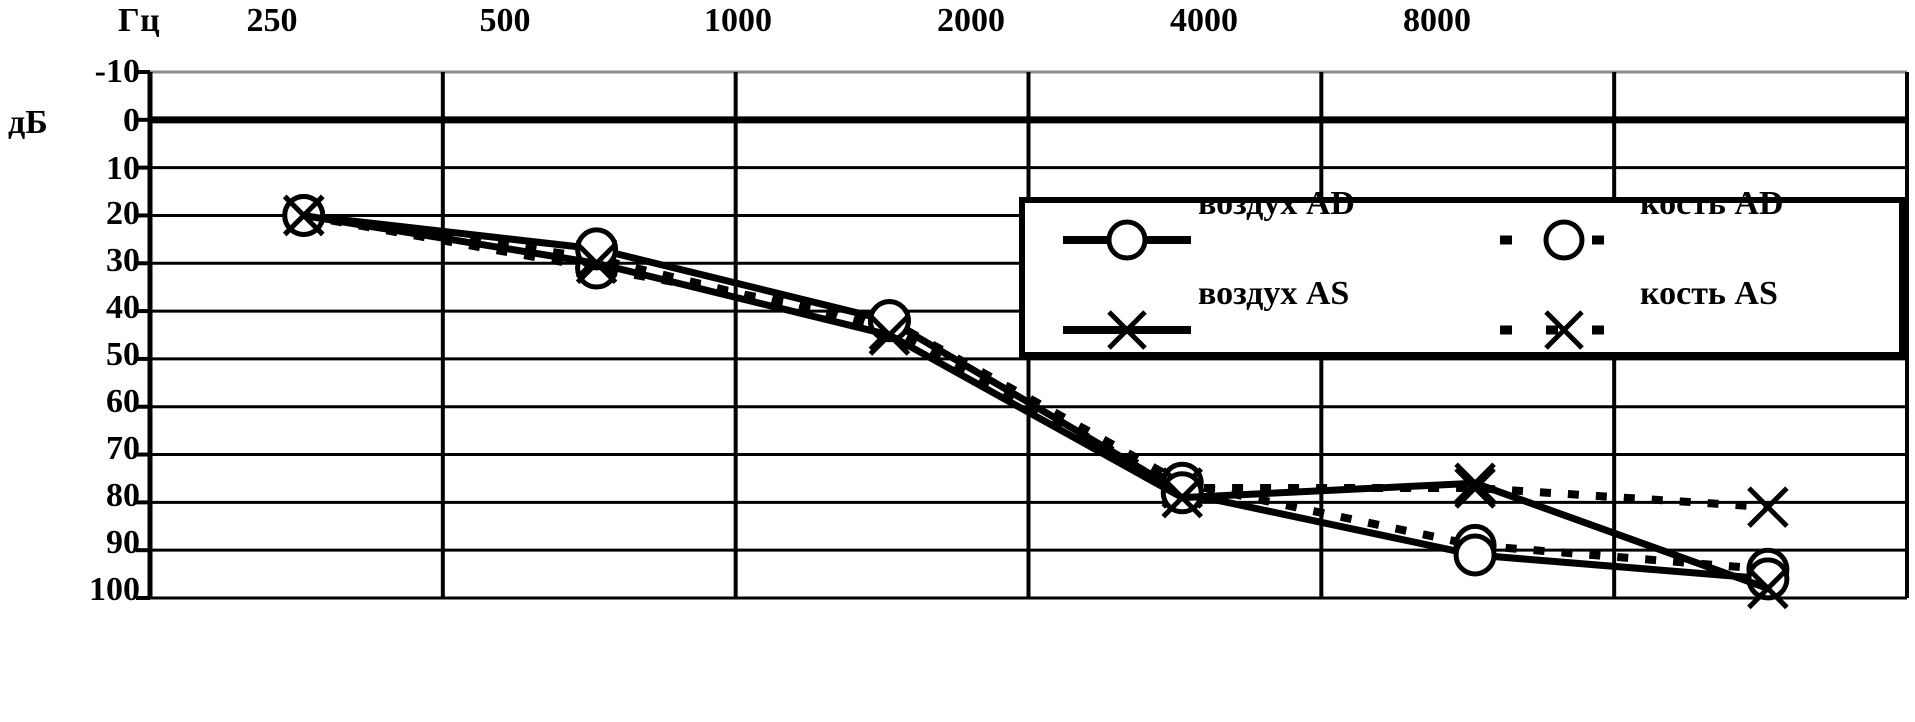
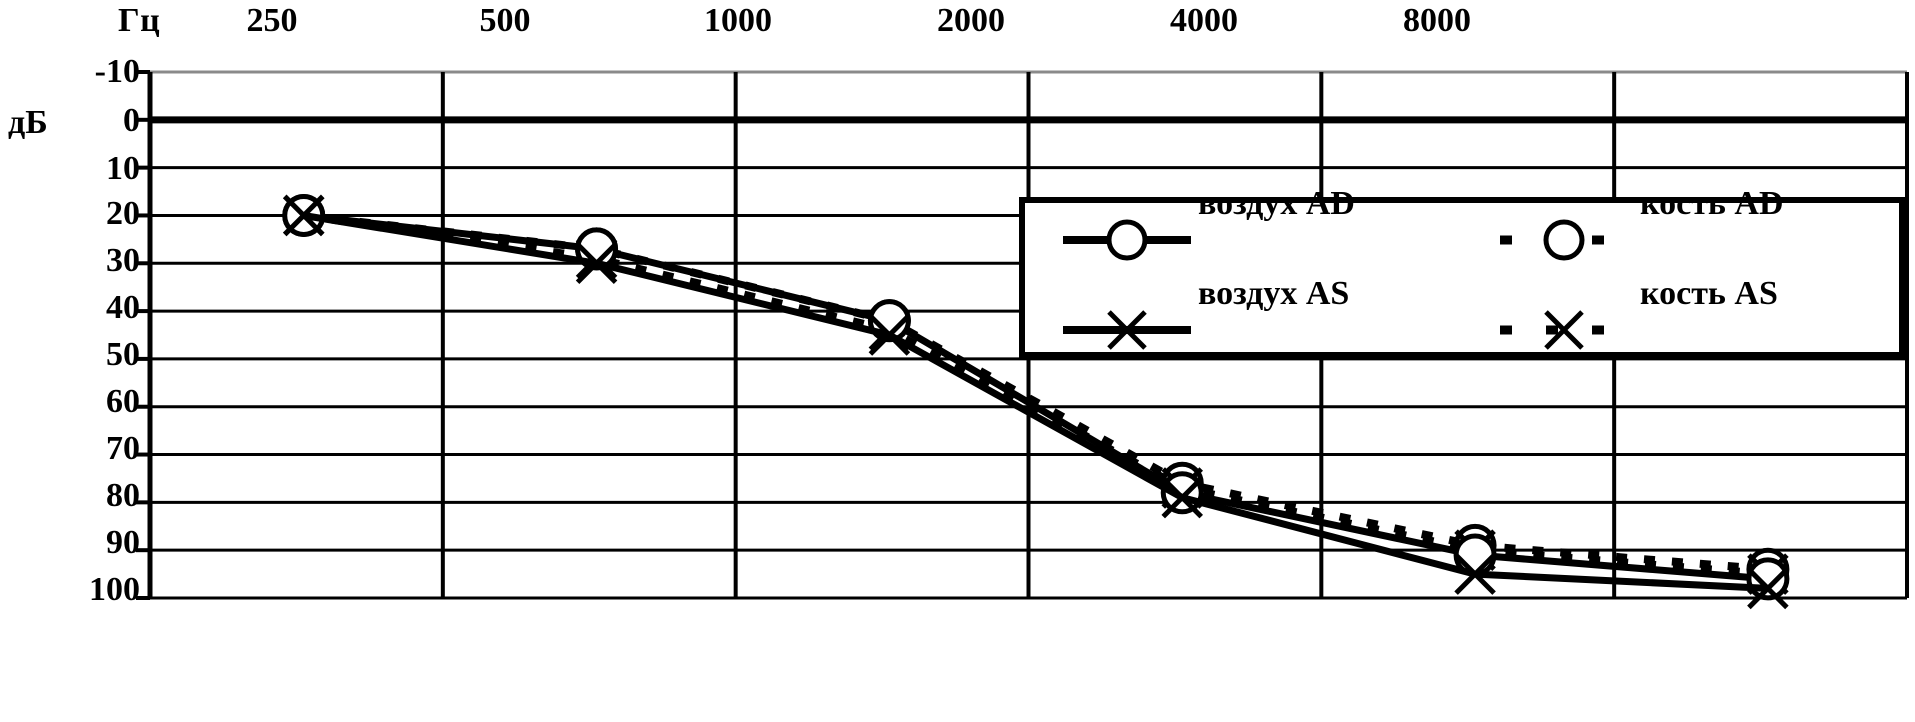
кость AD/500: 31 -> 27
воздух AS/4000: 76 -> 95
кость AS/4000: 77 -> 90
кость AS/8000: 81 -> 95
